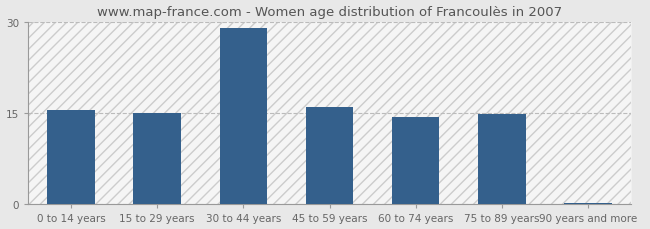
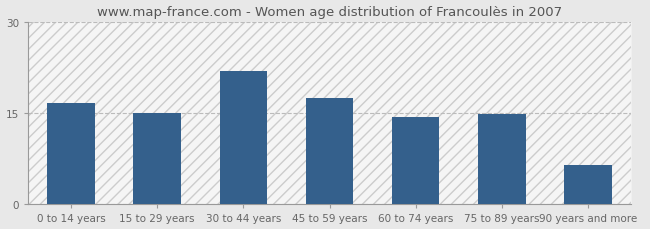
0 to 14 years: 15.5 -> 16.6
30 to 44 years: 29.0 -> 21.8
45 to 59 years: 16.0 -> 17.4
90 years and more: 0.3 -> 6.4
